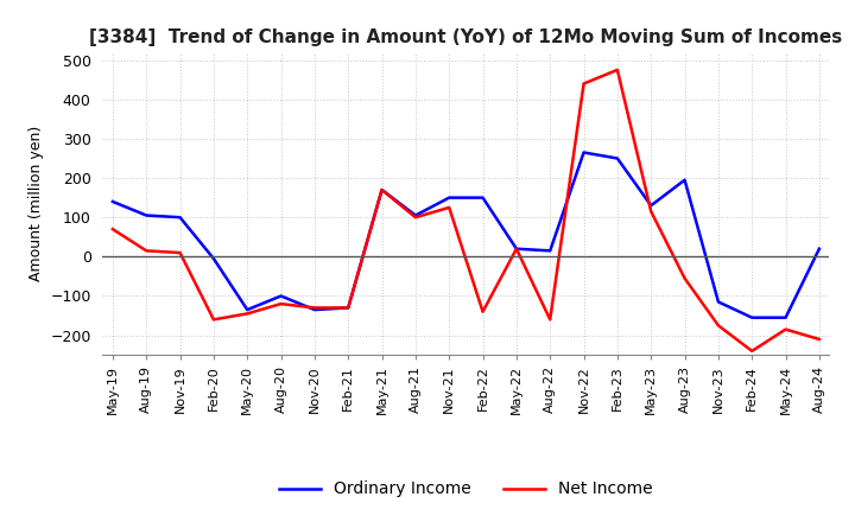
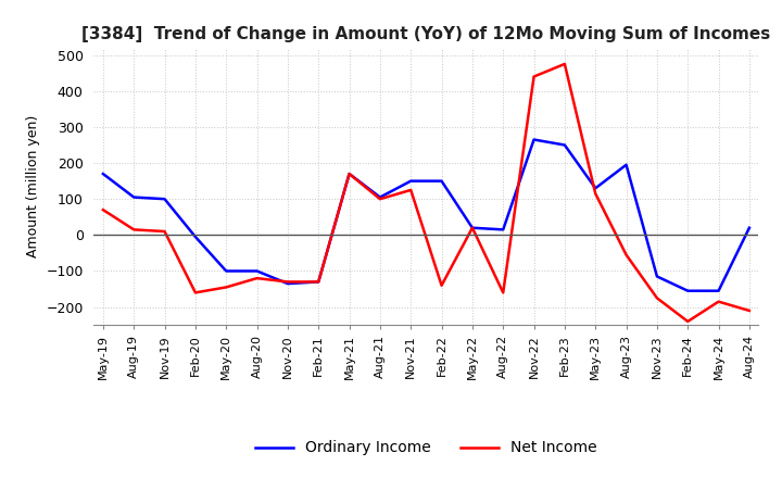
Ordinary Income/May-19: 140 -> 170
Ordinary Income/May-20: -135 -> -100
